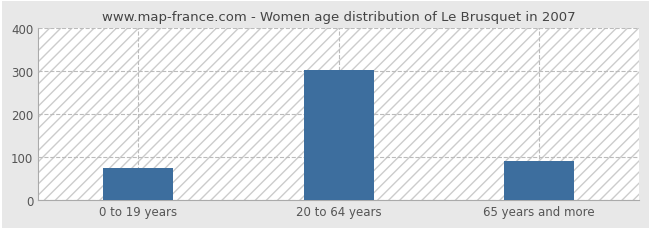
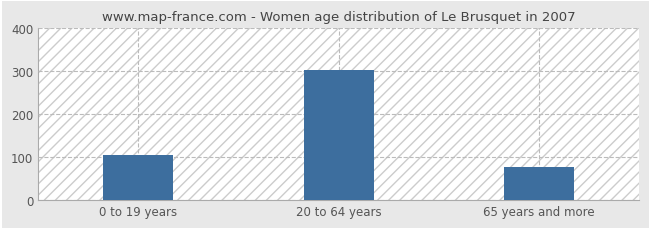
0 to 19 years: 75 -> 105
65 years and more: 90 -> 78
